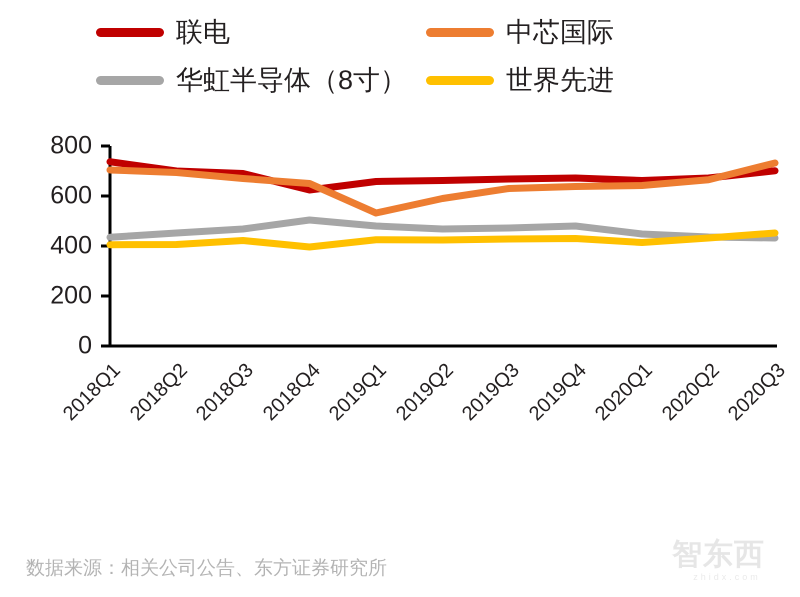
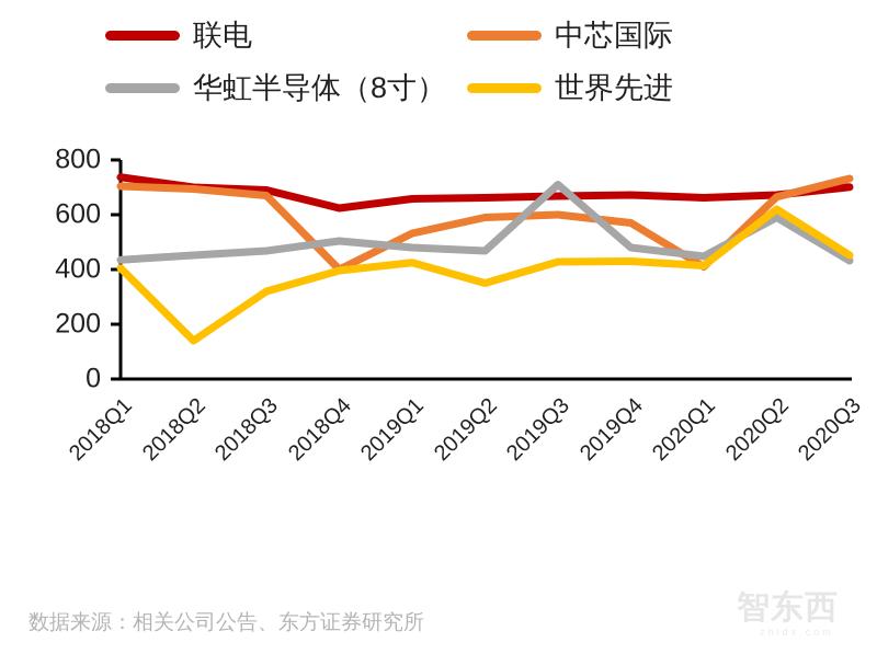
世界先进/2018Q2: 410 -> 140
世界先进/2018Q3: 420 -> 320
中芯国际/2018Q4: 650 -> 400
世界先进/2019Q2: 420 -> 350
中芯国际/2019Q3: 630 -> 600
华虹半导体（8寸）/2019Q3: 470 -> 710
中芯国际/2019Q4: 640 -> 570
中芯国际/2020Q1: 640 -> 410
华虹半导体（8寸）/2020Q2: 440 -> 590
世界先进/2020Q2: 430 -> 620
